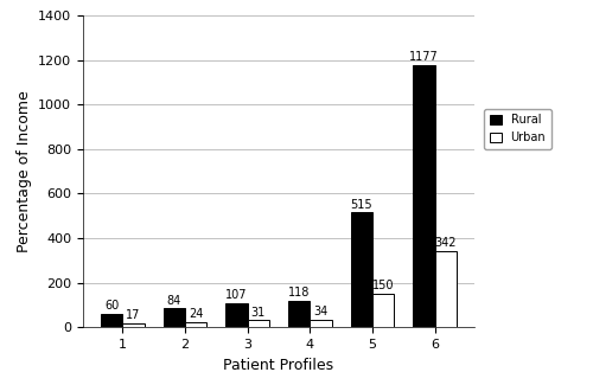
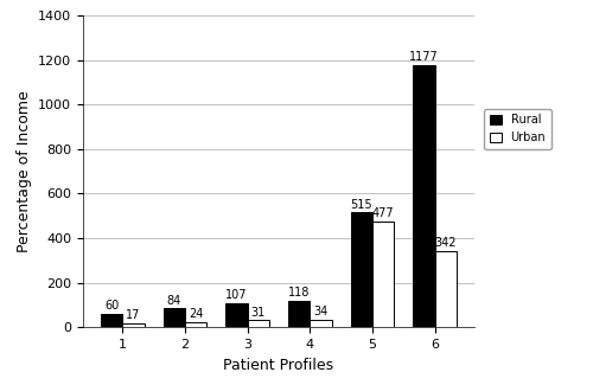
Urban/5: 150 -> 477
